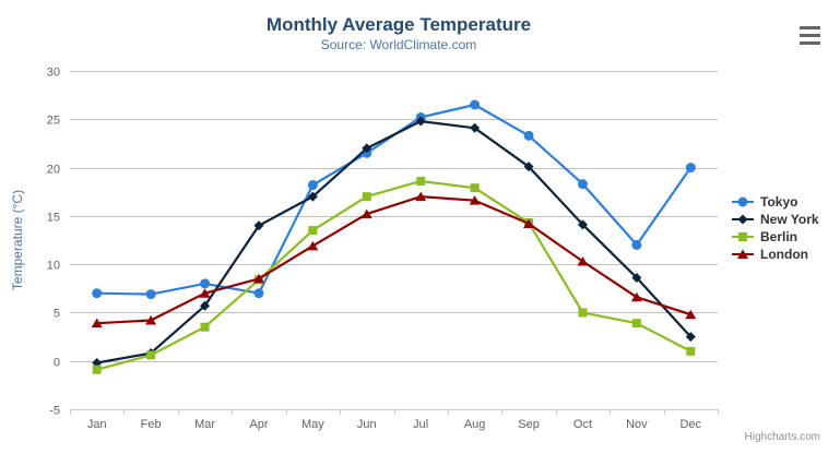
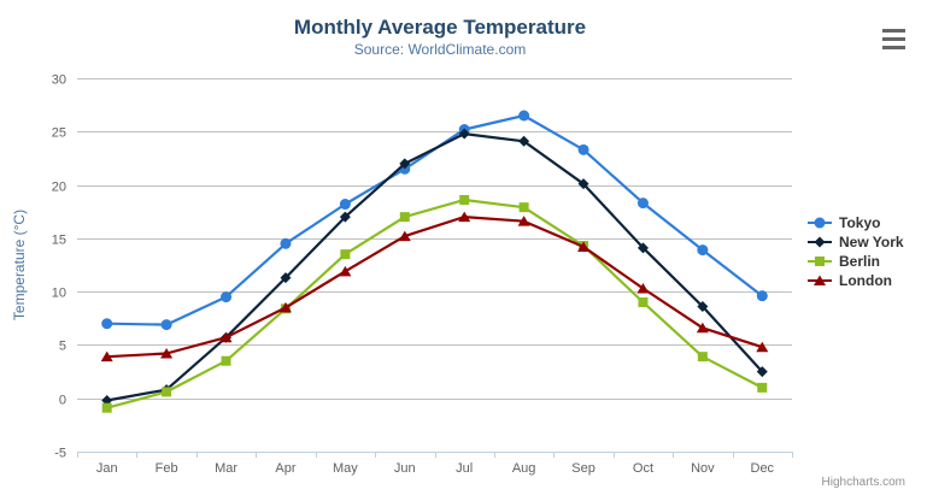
Tokyo/Mar: 8 -> 10
London/Mar: 7 -> 6
Tokyo/Apr: 7 -> 14
New York/Apr: 14 -> 11
Berlin/Oct: 5 -> 9
Tokyo/Nov: 12 -> 14
Tokyo/Dec: 20 -> 10
